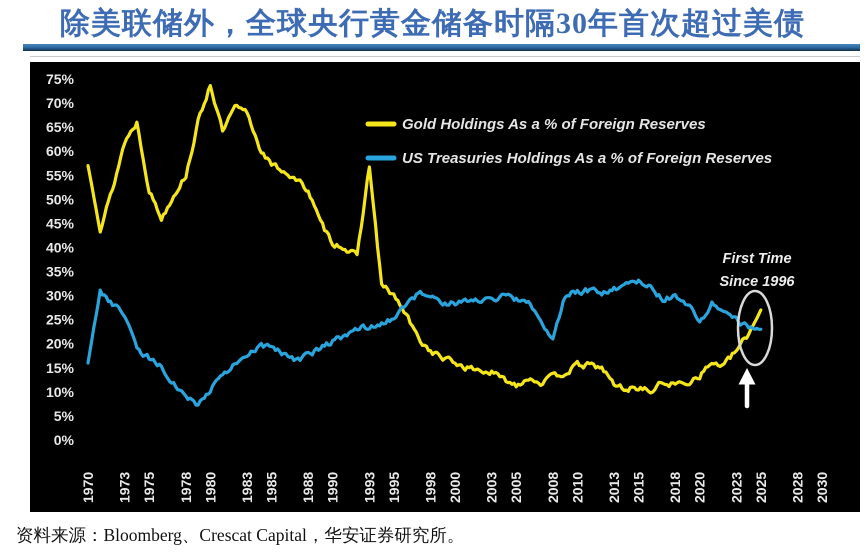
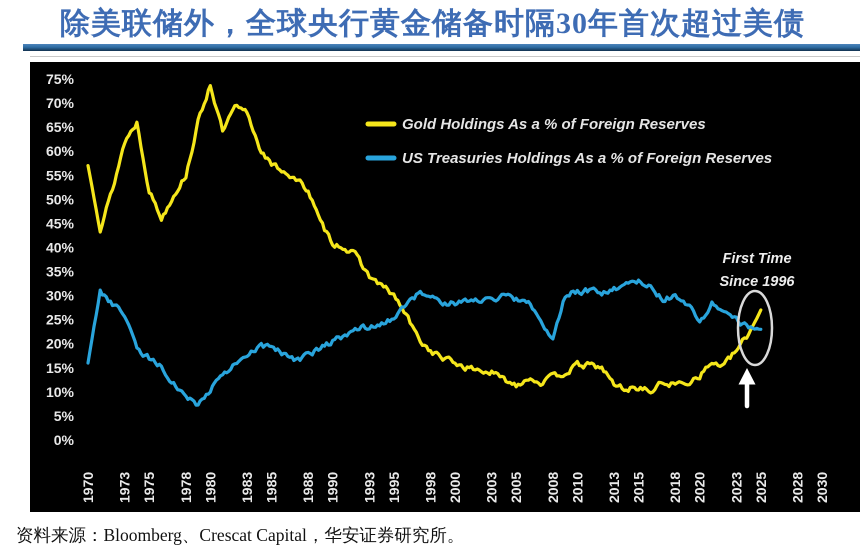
Gold Holdings As a % of Foreign Reserves/1993: 57% -> 34%
